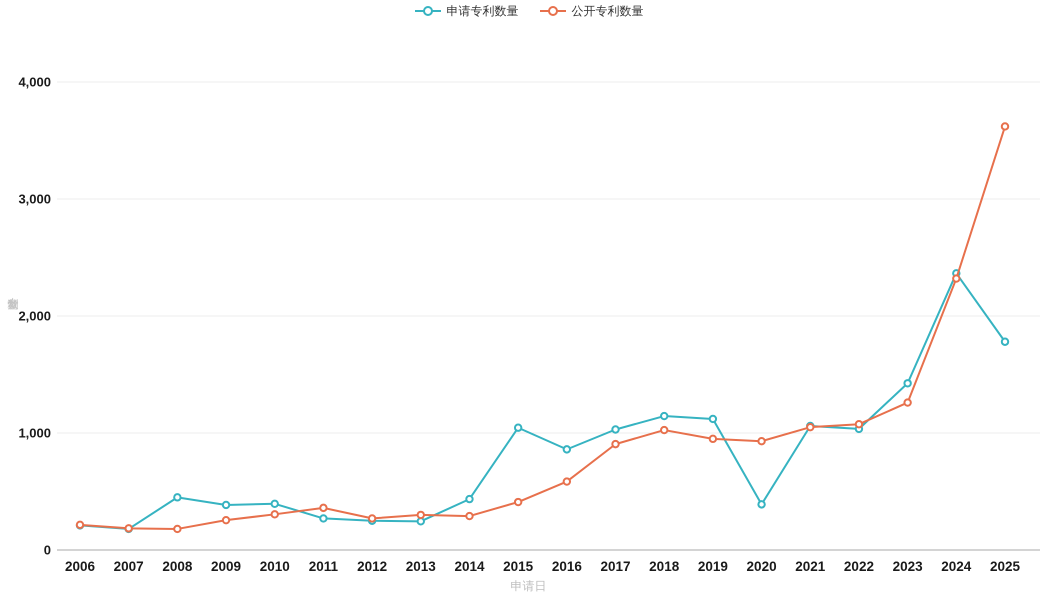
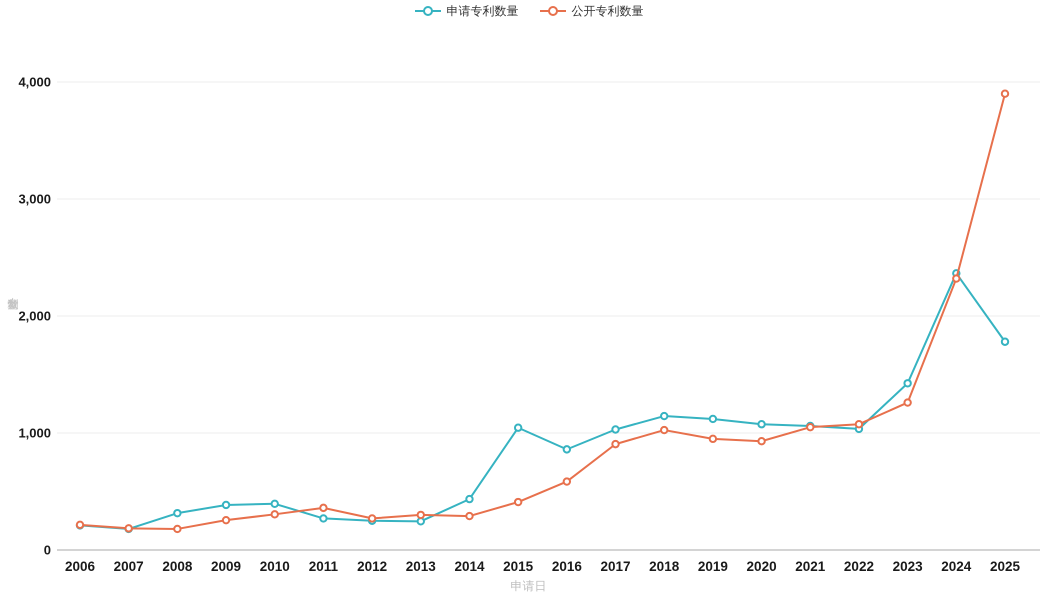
申请专利数量/2008: 450 -> 320
申请专利数量/2020: 390 -> 1080
公开专利数量/2025: 3620 -> 3900
